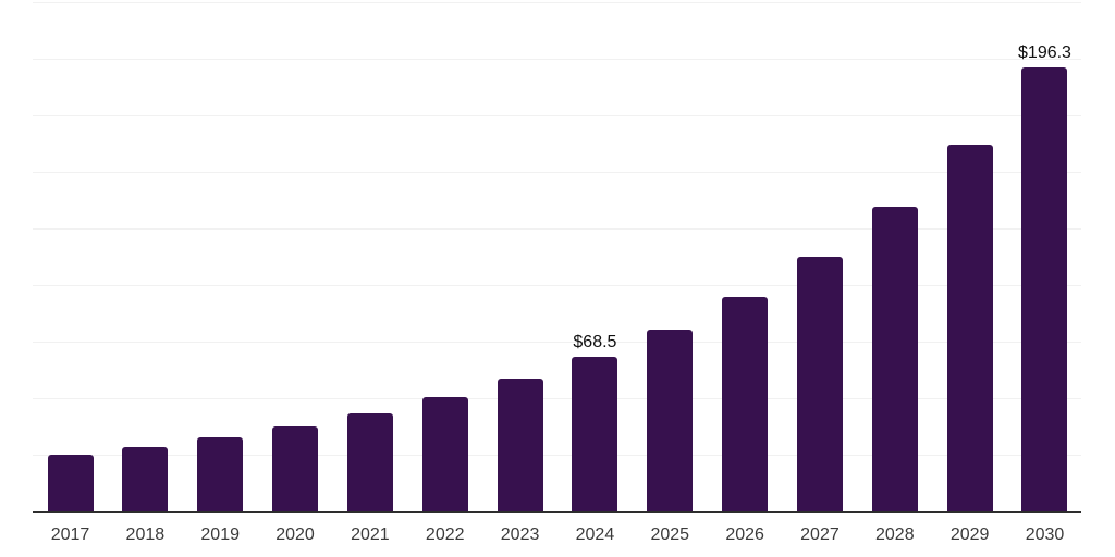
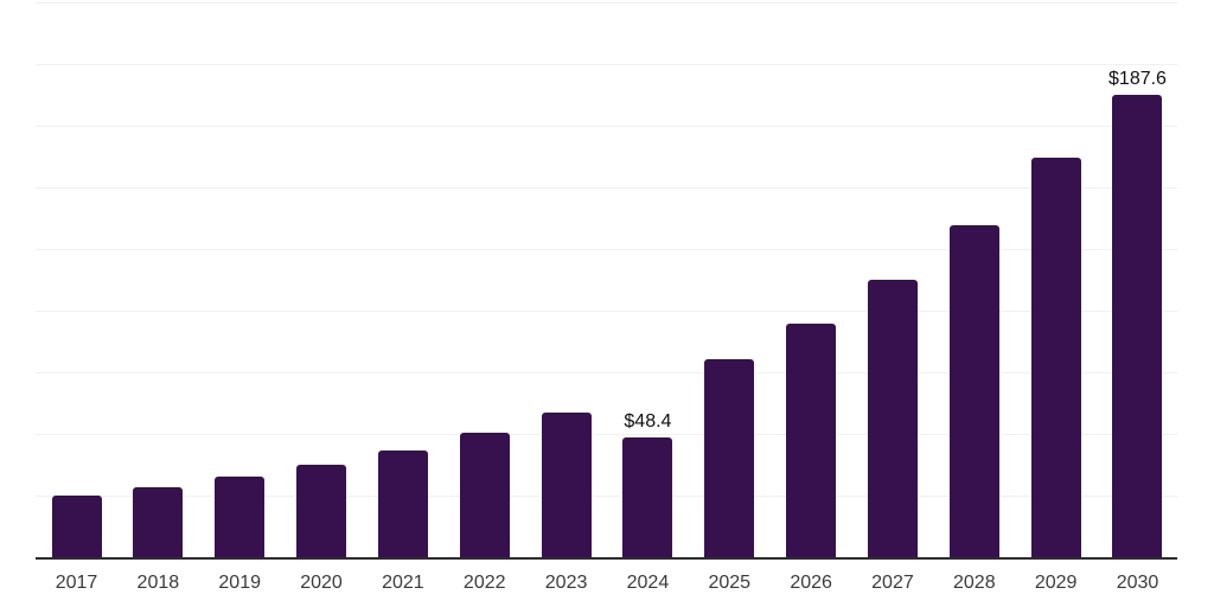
2024: $68.5 -> $48.4
2030: $196.3 -> $187.6
